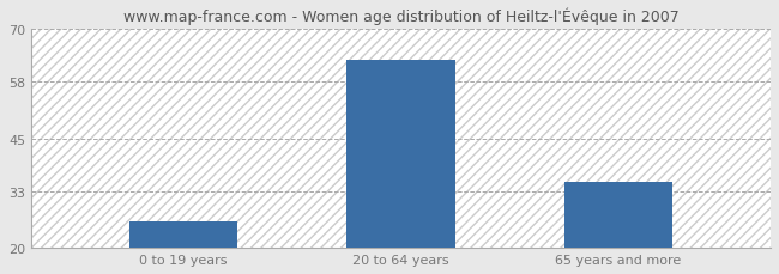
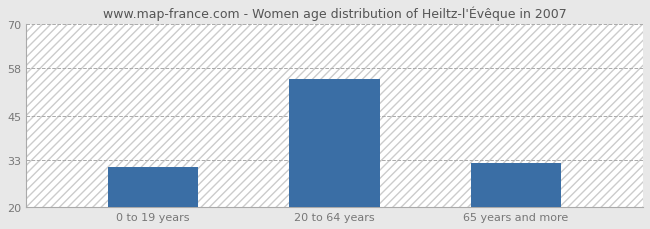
0 to 19 years: 26 -> 31
20 to 64 years: 63 -> 55
65 years and more: 35 -> 32
